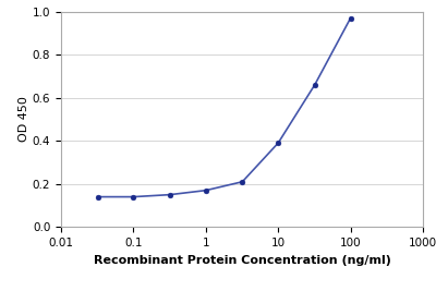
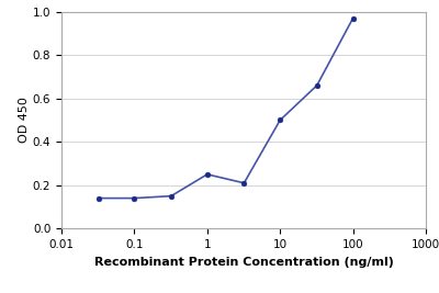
1: 0.17 -> 0.25
10: 0.39 -> 0.50
